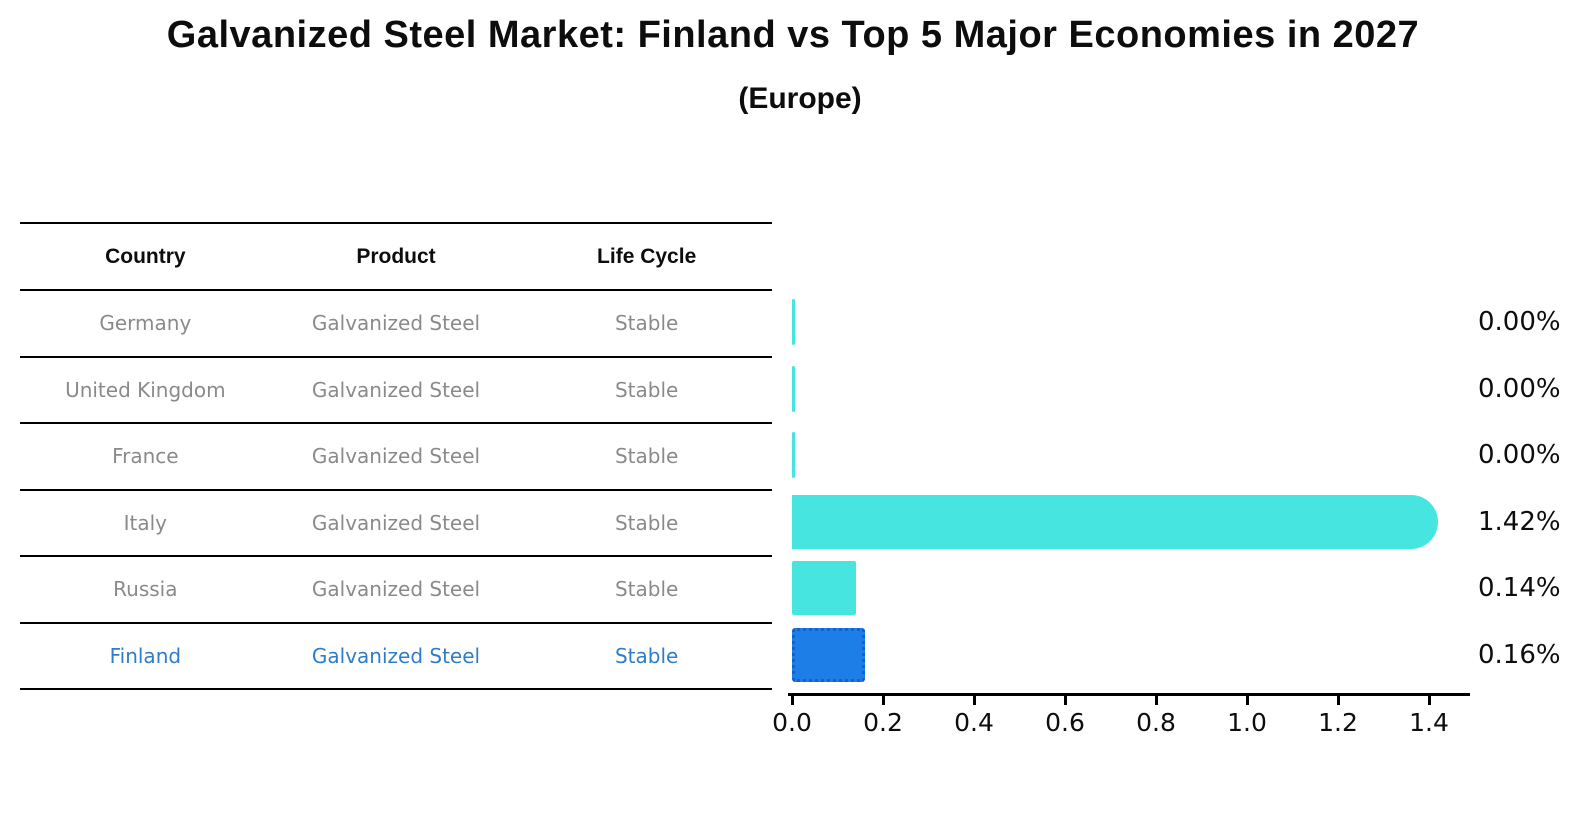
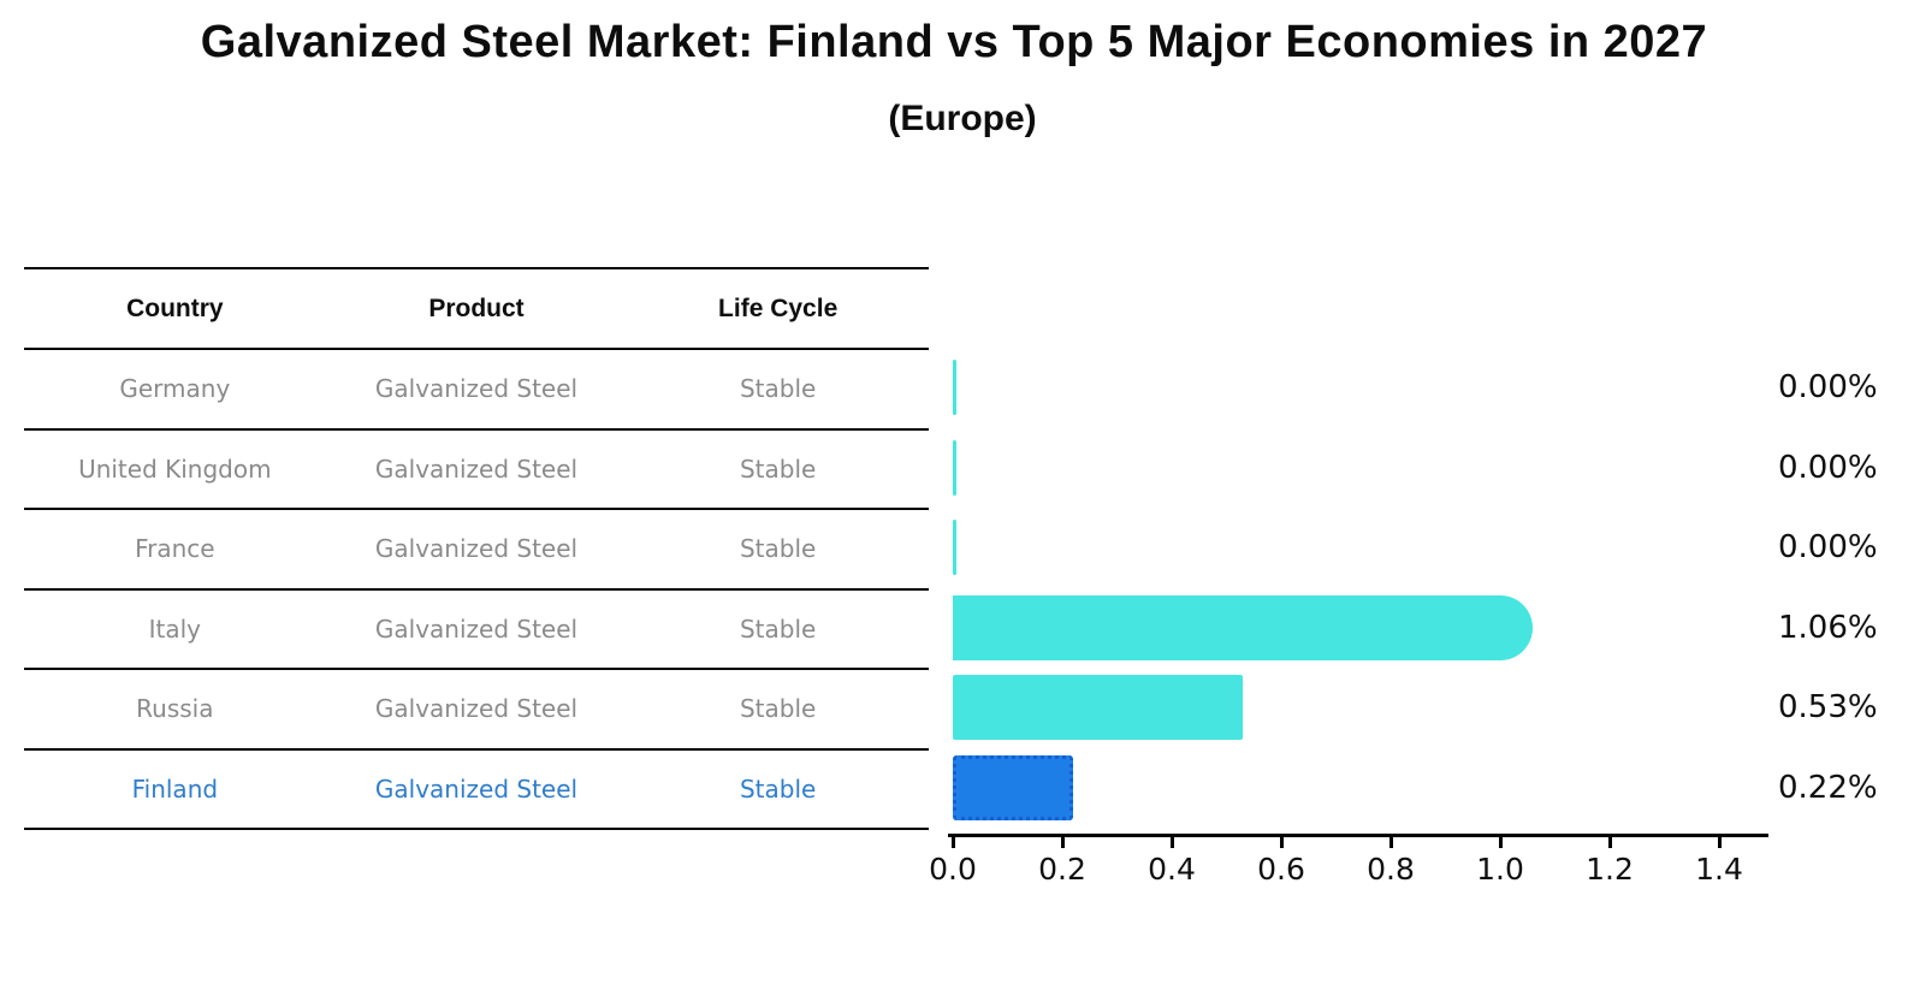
Italy: 1.42% -> 1.06%
Russia: 0.14% -> 0.53%
Finland: 0.16% -> 0.22%
